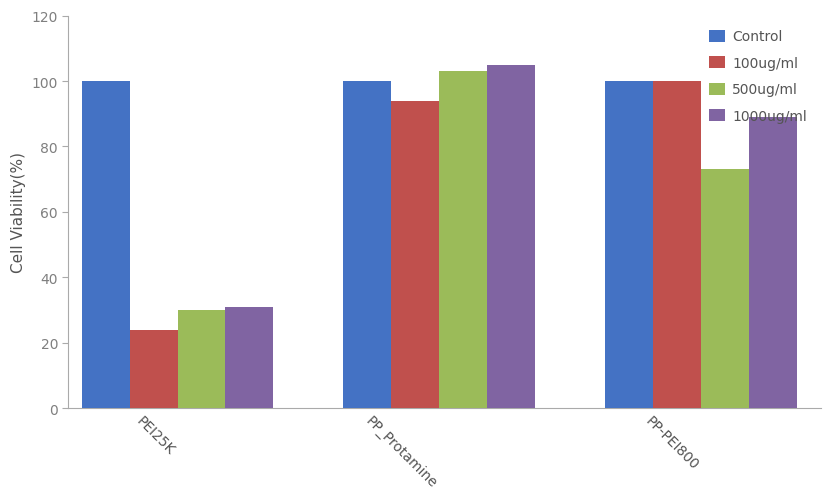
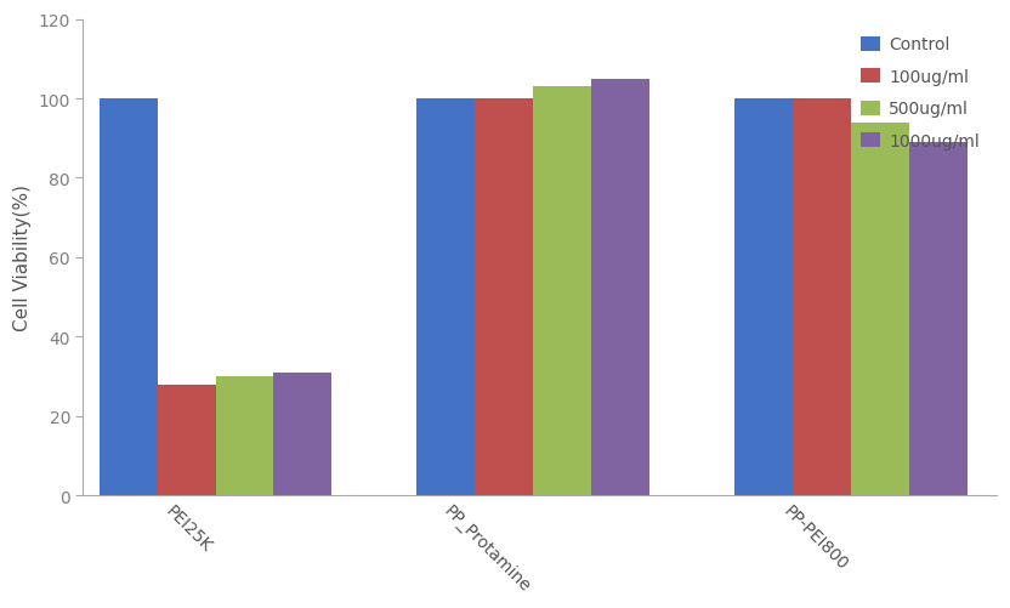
100ug/ml/PEI25K: 24 -> 28
100ug/ml/PP_Protamine: 94 -> 100
500ug/ml/PP-PEI800: 73 -> 94
